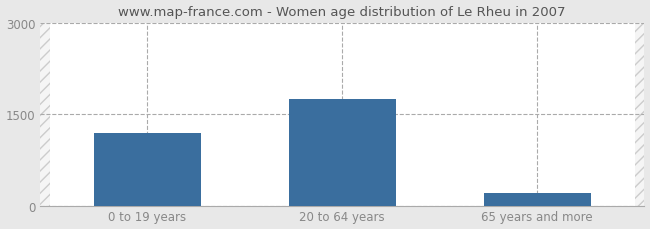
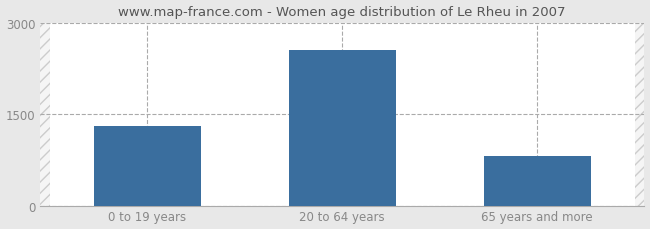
0 to 19 years: 1200 -> 1300
20 to 64 years: 1750 -> 2560
65 years and more: 210 -> 820
